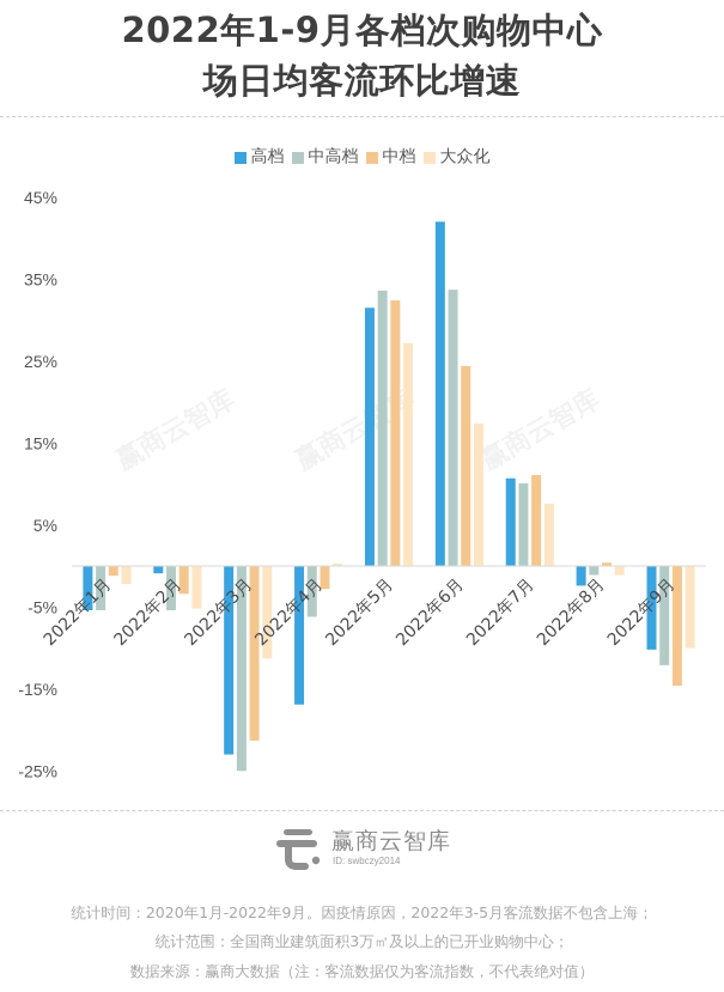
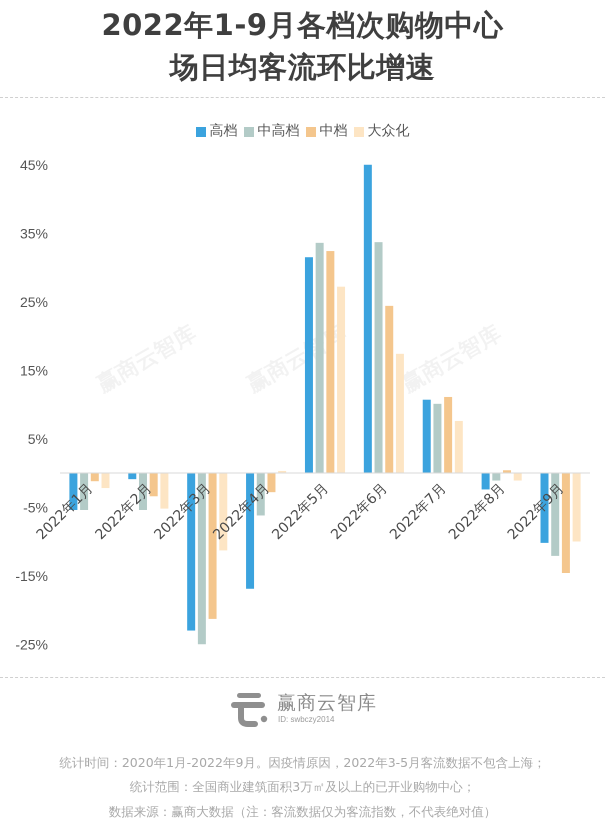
高档/2022年6月: 42% -> 45%
